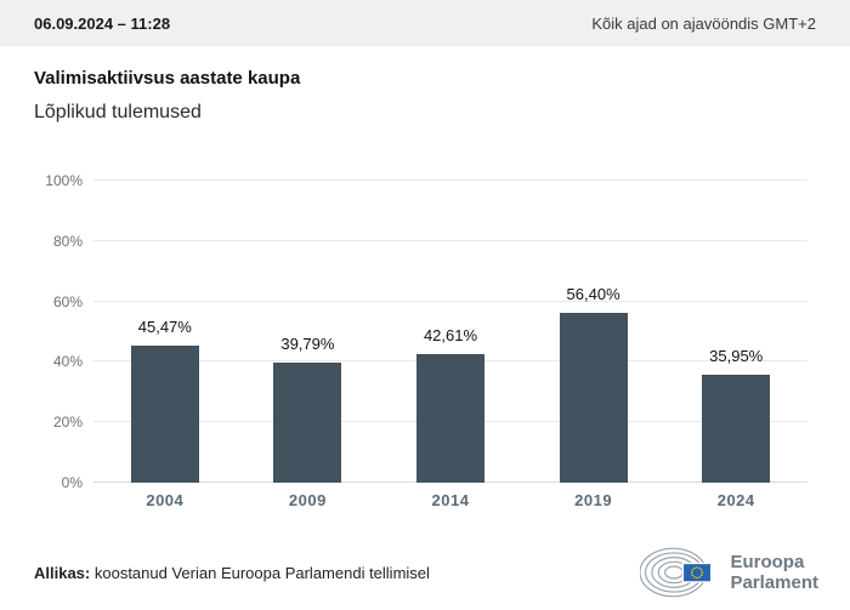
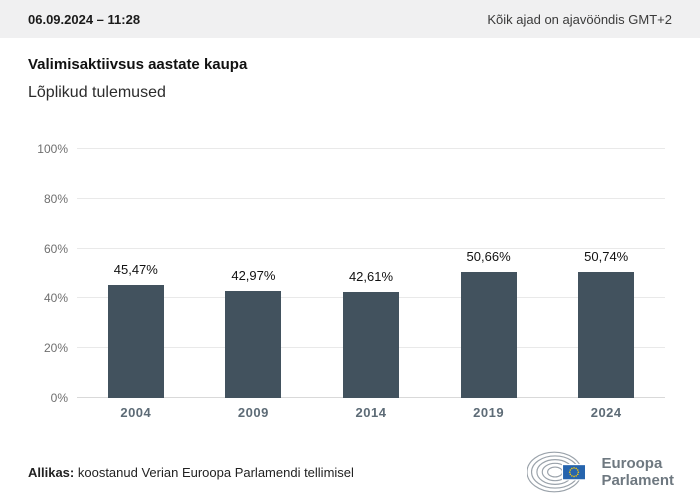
2009: 39,79% -> 42,97%
2019: 56,40% -> 50,66%
2024: 35,95% -> 50,74%
